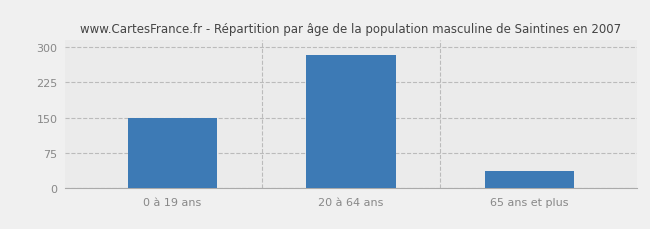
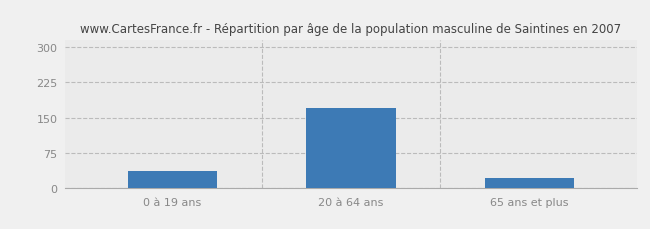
0 à 19 ans: 150 -> 35
20 à 64 ans: 283 -> 170
65 ans et plus: 35 -> 20
